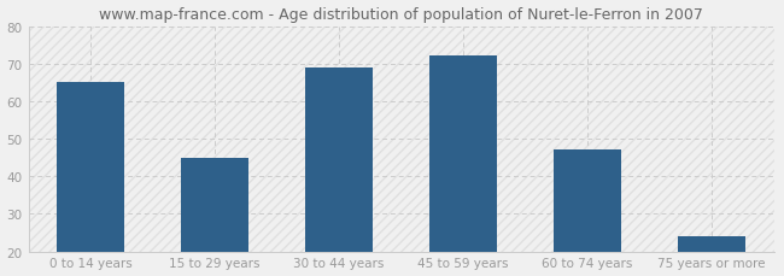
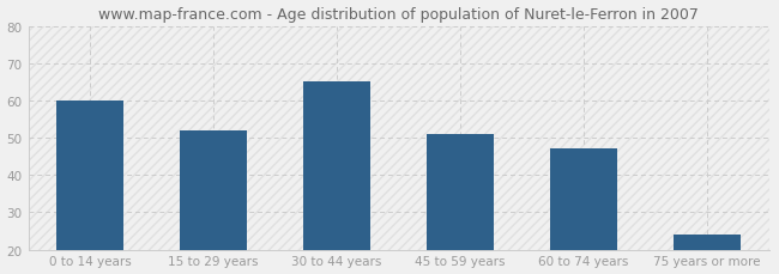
0 to 14 years: 65 -> 60
15 to 29 years: 45 -> 52
30 to 44 years: 69 -> 65
45 to 59 years: 72 -> 51
